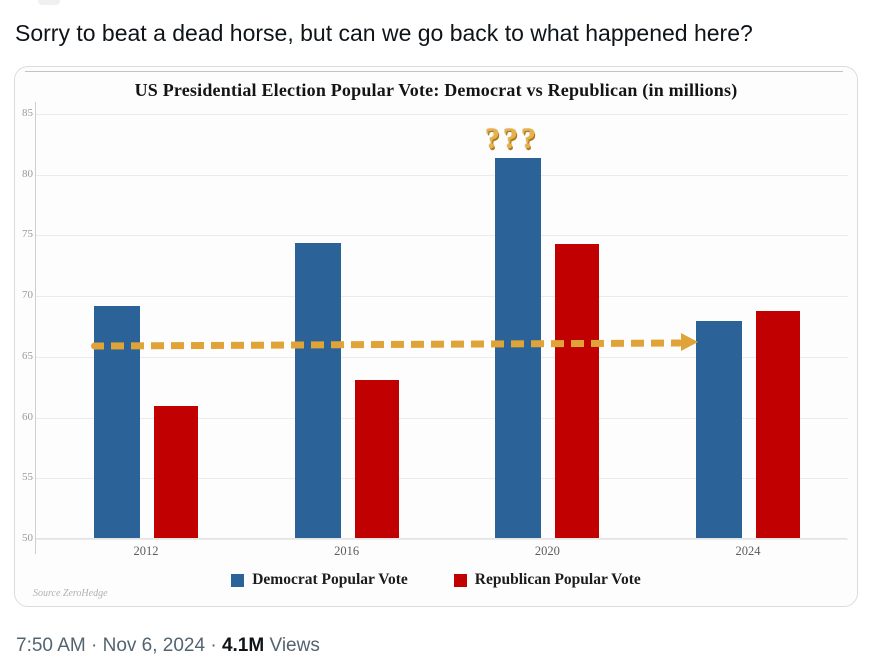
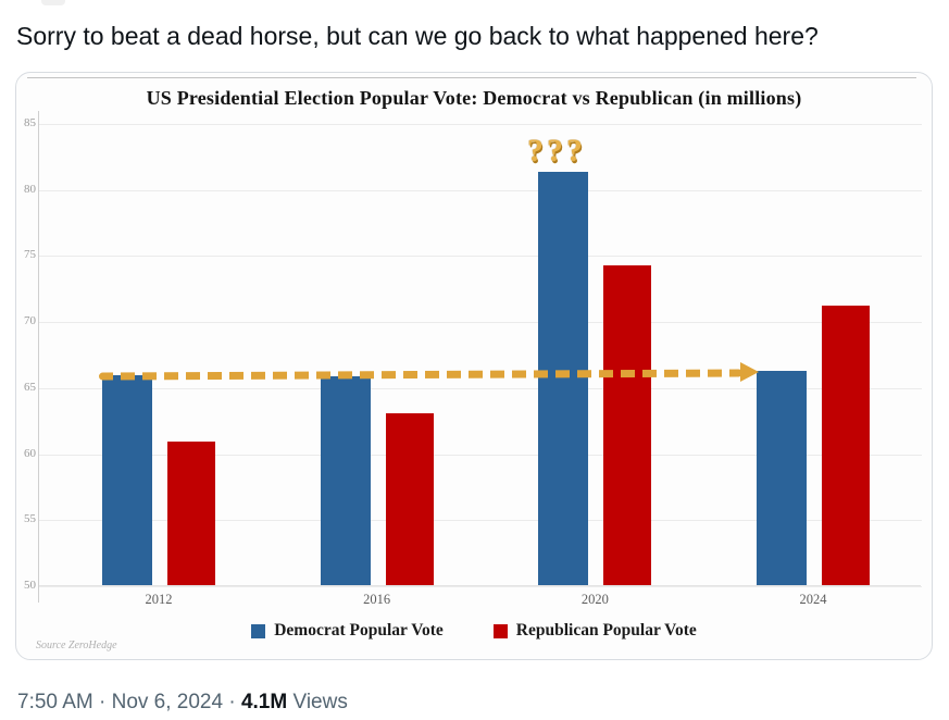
Democrat Popular Vote/2012: 69.1 -> 65.9
Democrat Popular Vote/2016: 74.3 -> 65.8
Democrat Popular Vote/2024: 67.9 -> 66.2
Republican Popular Vote/2024: 68.7 -> 71.2
